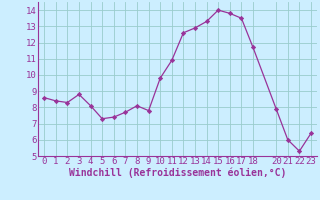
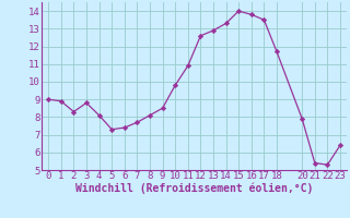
0: 8.6 -> 9.0
1: 8.4 -> 8.9
9: 7.8 -> 8.5
21: 6.0 -> 5.4
